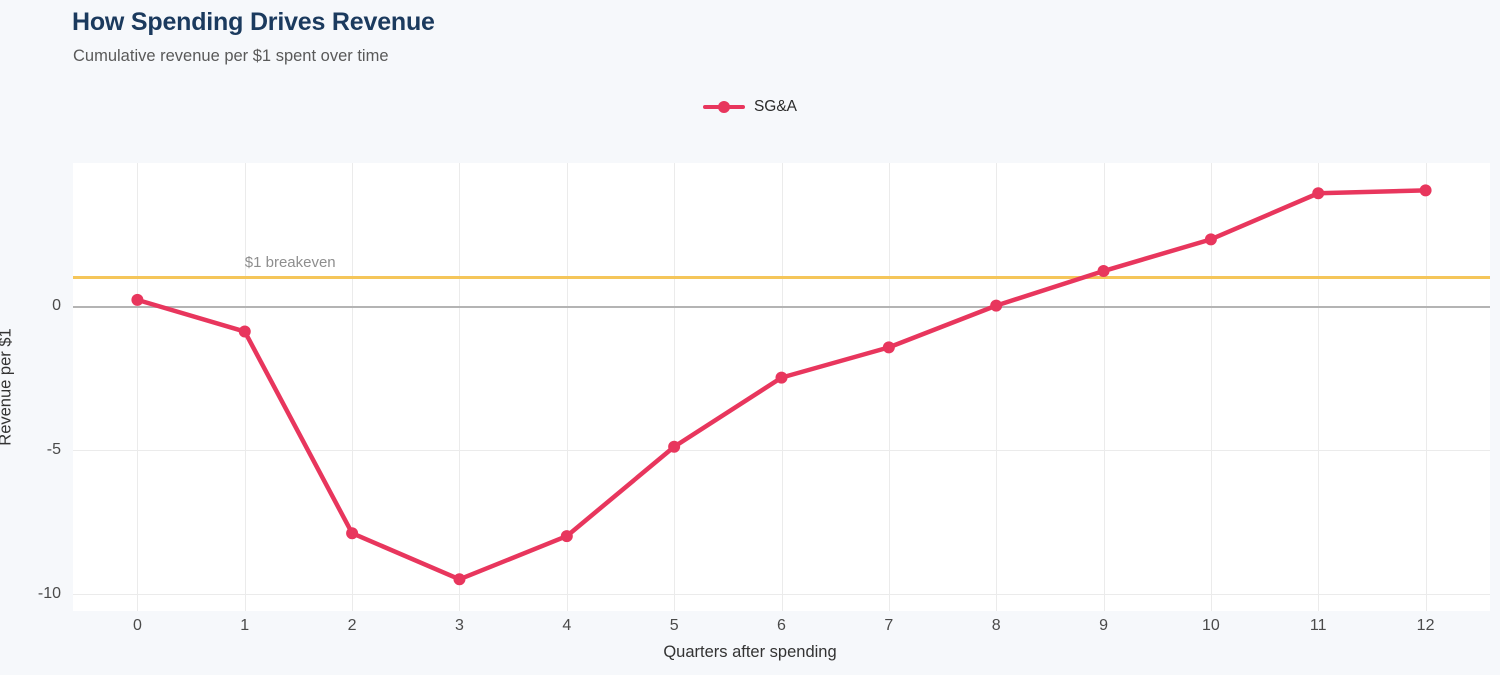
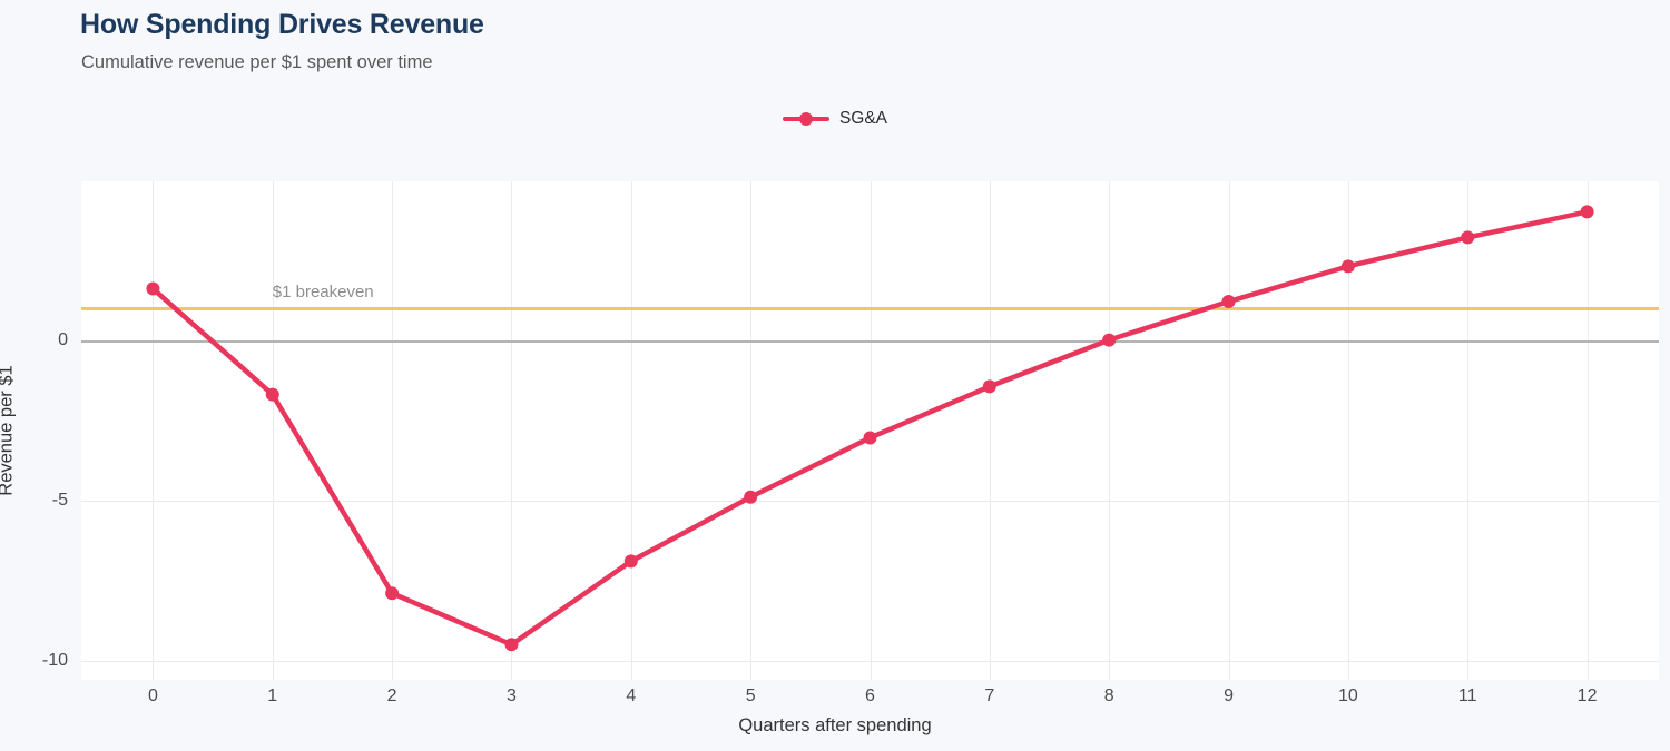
0: 0.2 -> 1.6
1: -0.9 -> -1.7
4: -8.0 -> -6.9
6: -2.5 -> -3.0
11: 3.9 -> 3.2
